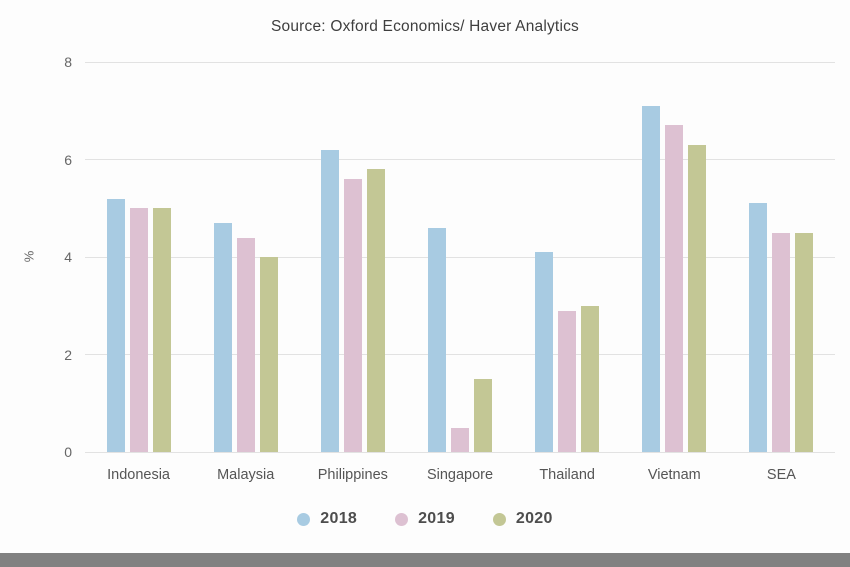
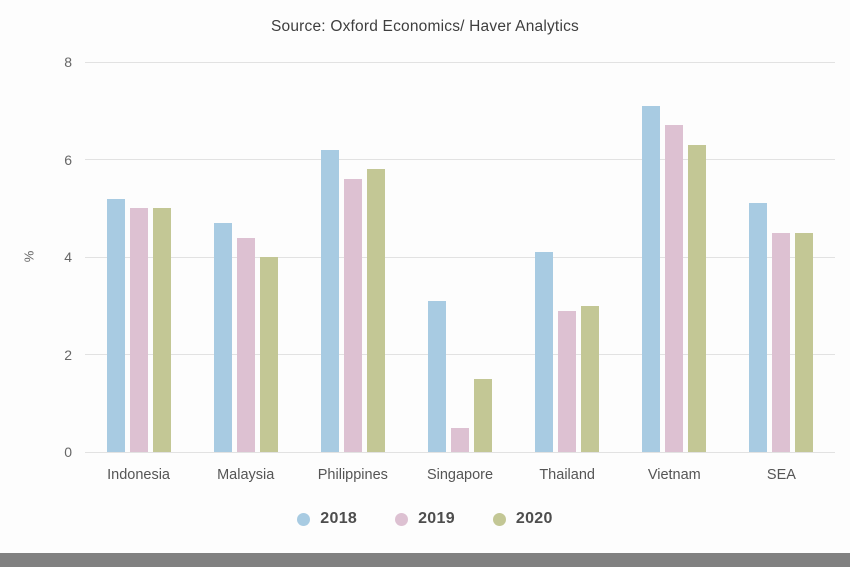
2018/Singapore: 4.6 -> 3.1
